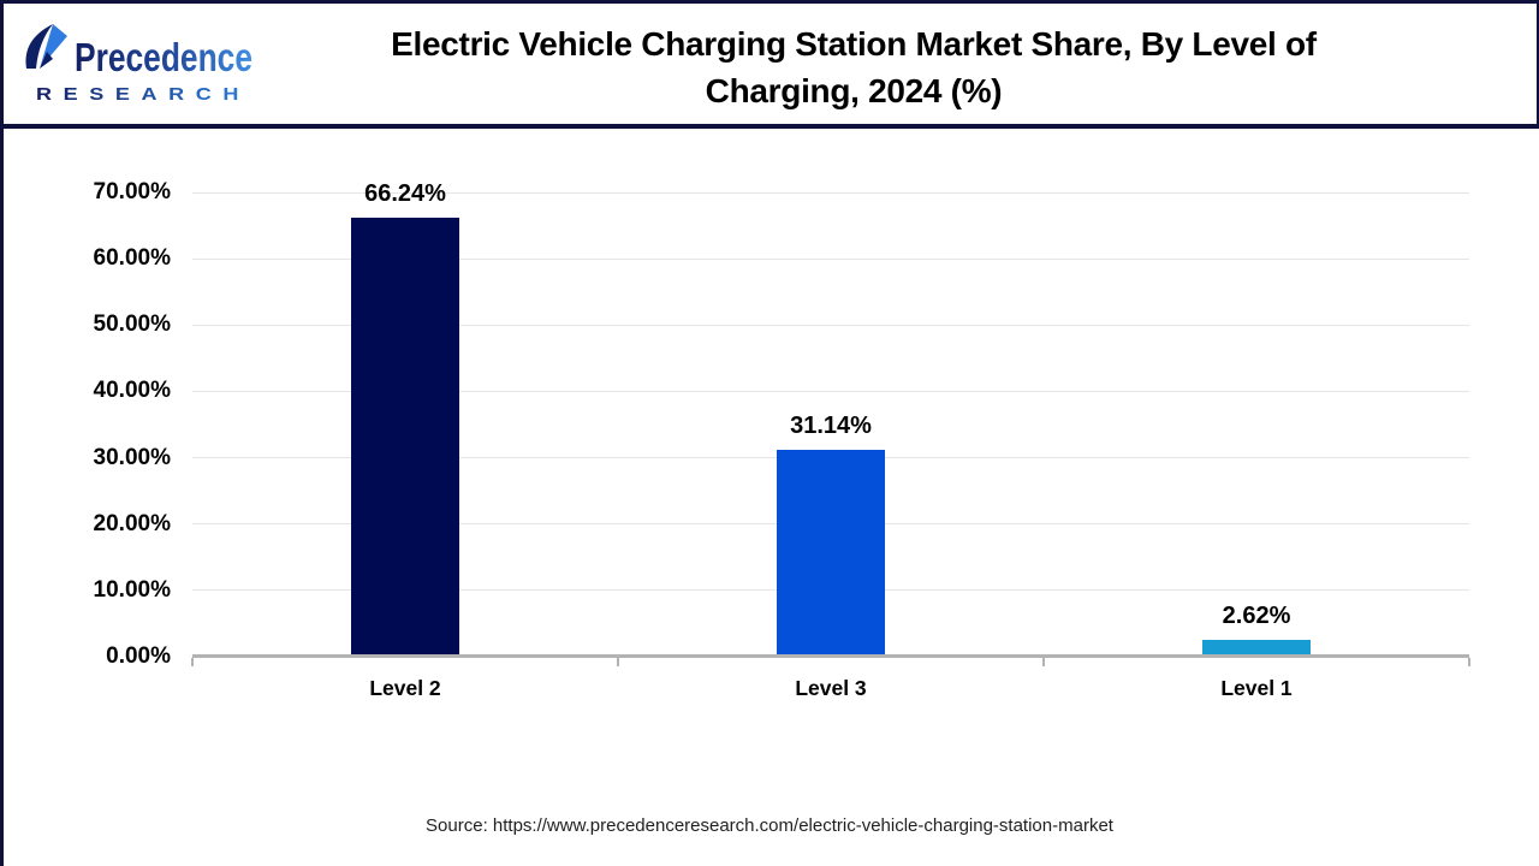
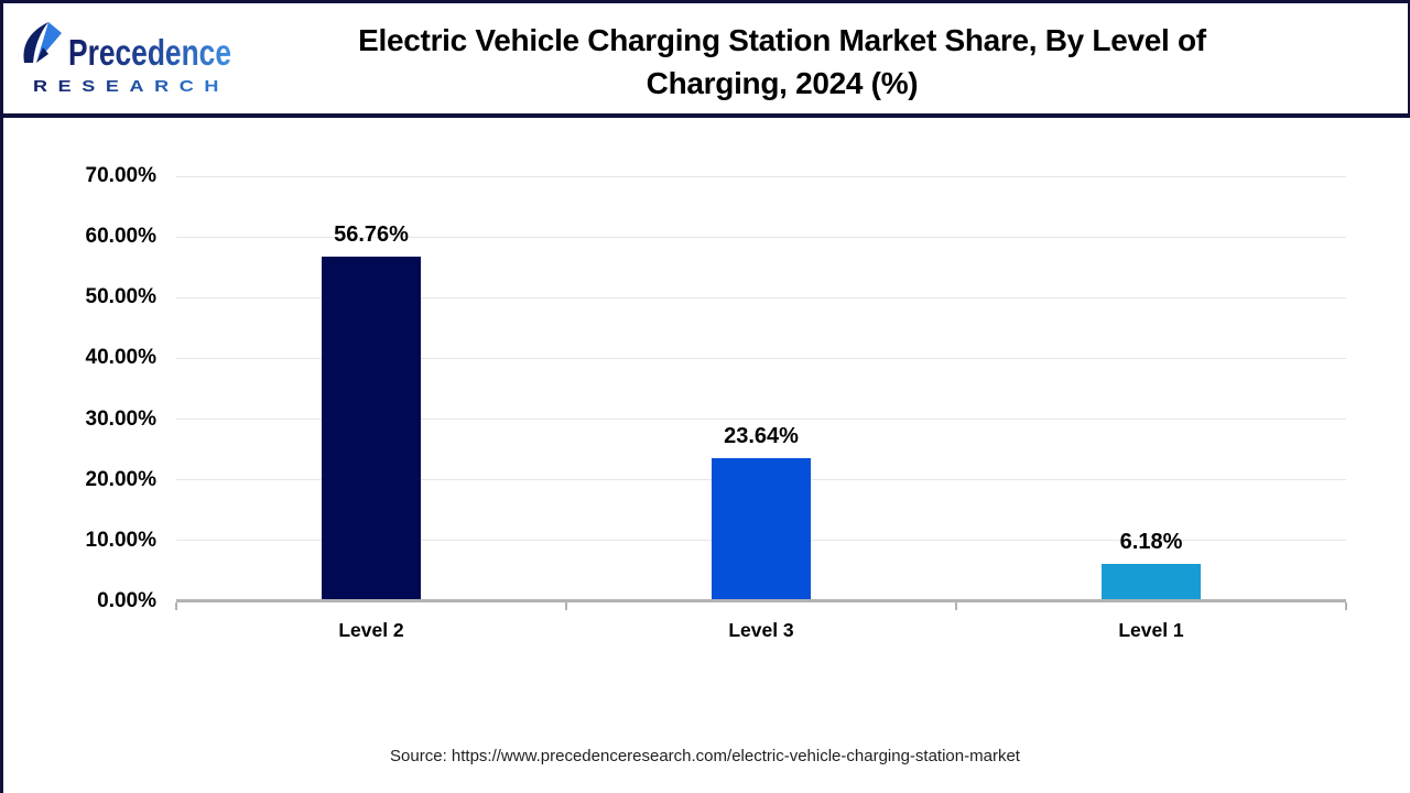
Level 2: 66.24% -> 56.76%
Level 3: 31.14% -> 23.64%
Level 1: 2.62% -> 6.18%
